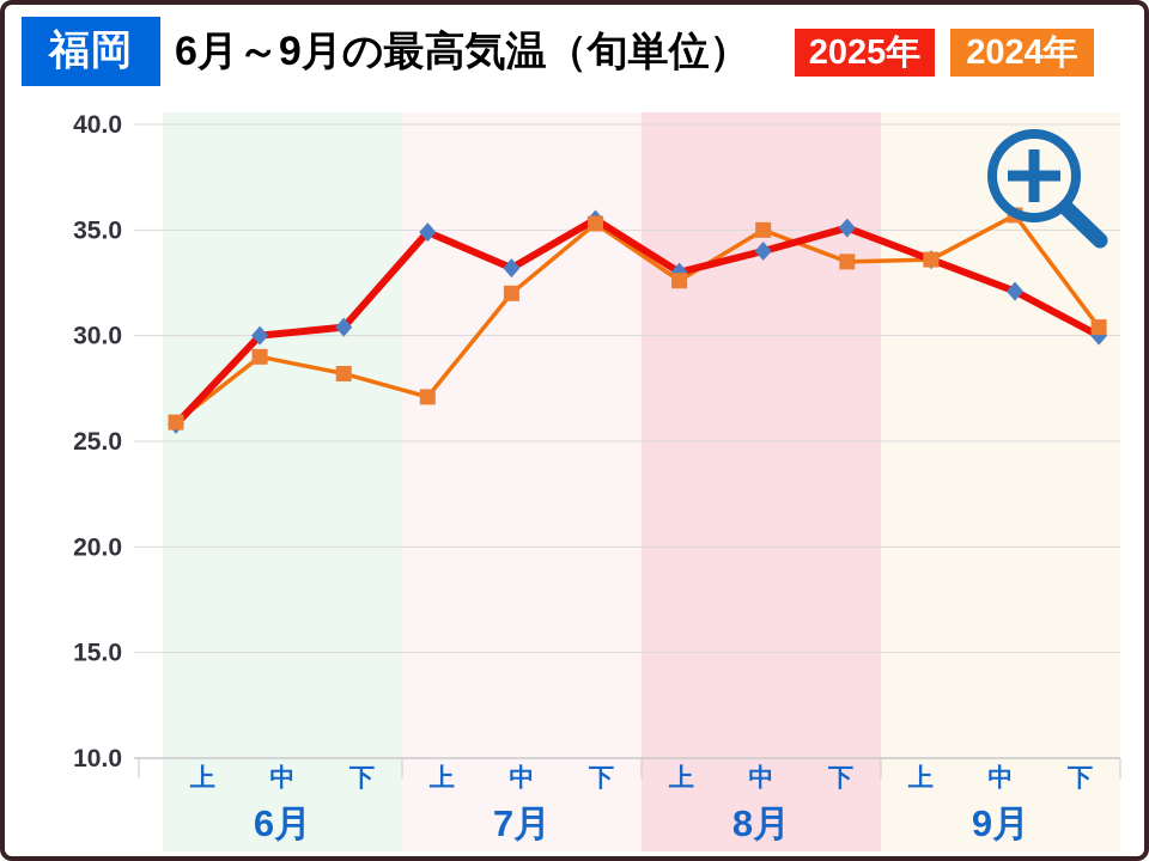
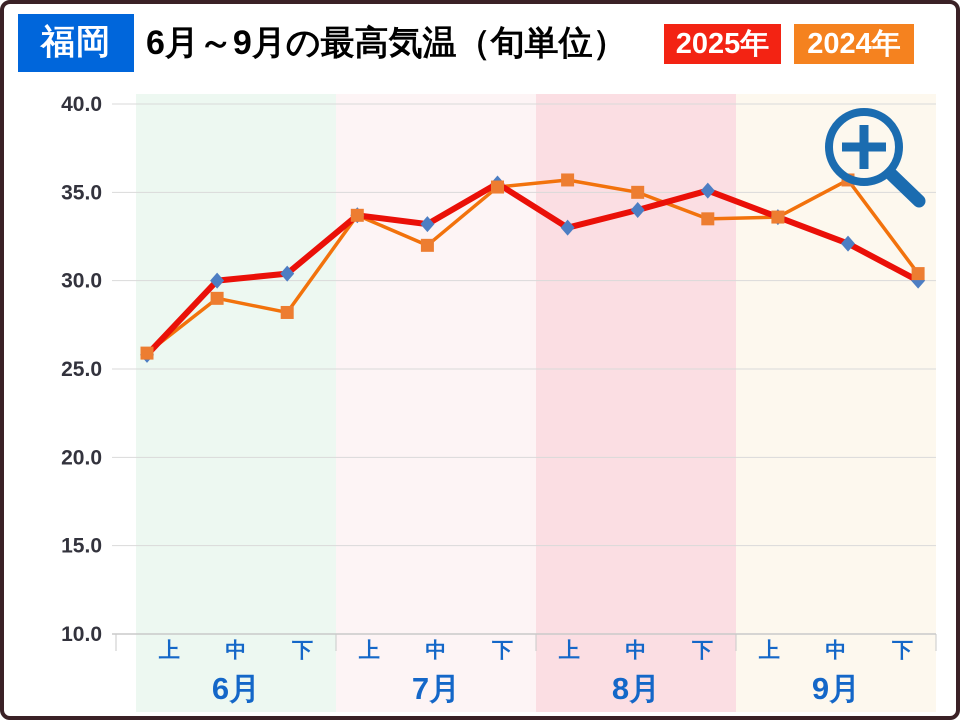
2025年/7月上: 34.9 -> 33.7
2024年/7月上: 27.1 -> 33.7
2024年/8月上: 32.6 -> 35.7
